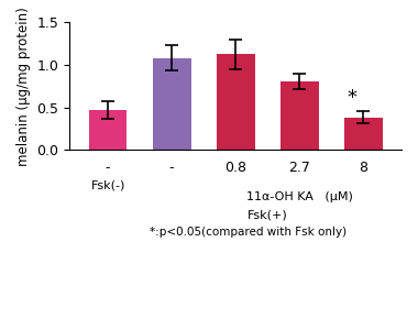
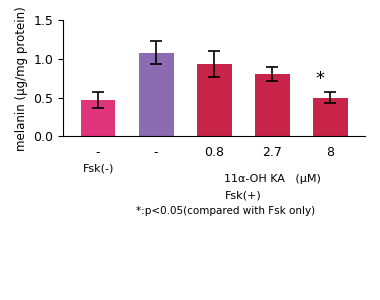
0.8: 1.12 -> 0.93
8: 0.38 -> 0.50
